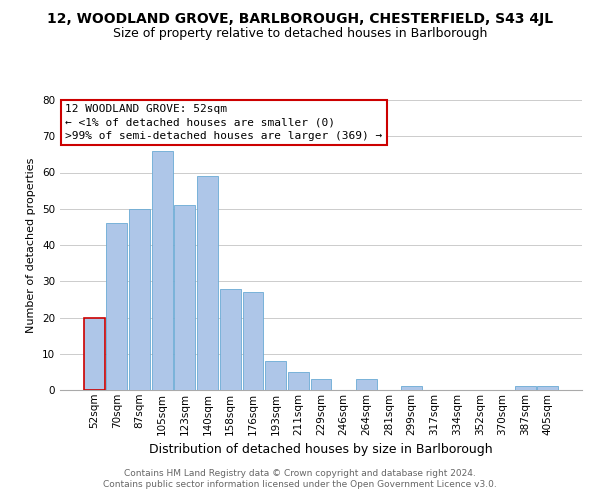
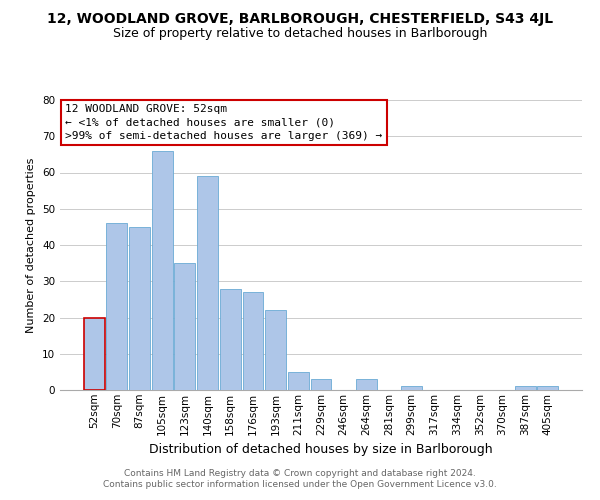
87sqm: 50 -> 45
123sqm: 51 -> 35
193sqm: 8 -> 22
